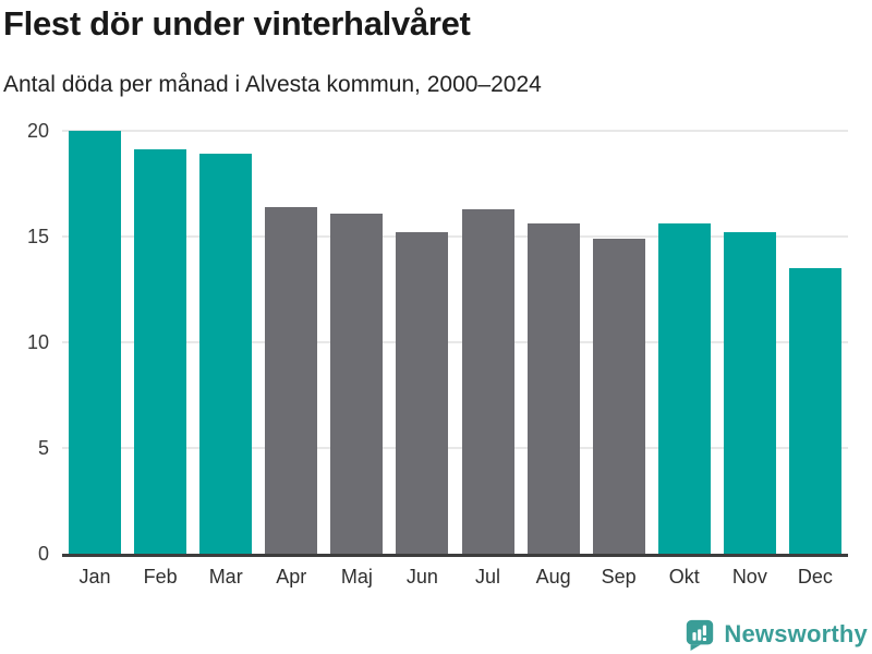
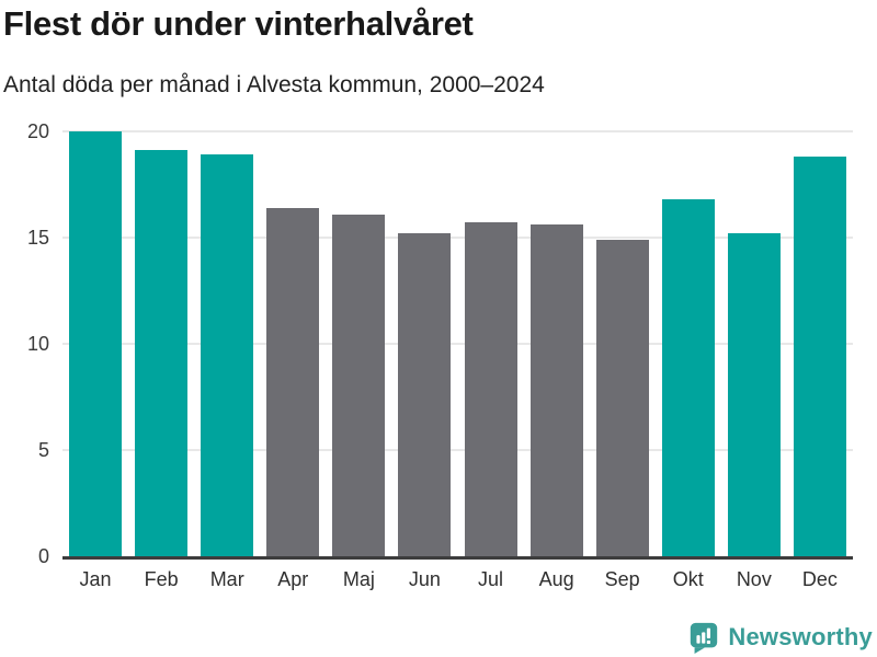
Jul: 16.3 -> 15.7
Okt: 15.6 -> 16.8
Dec: 13.5 -> 18.8
